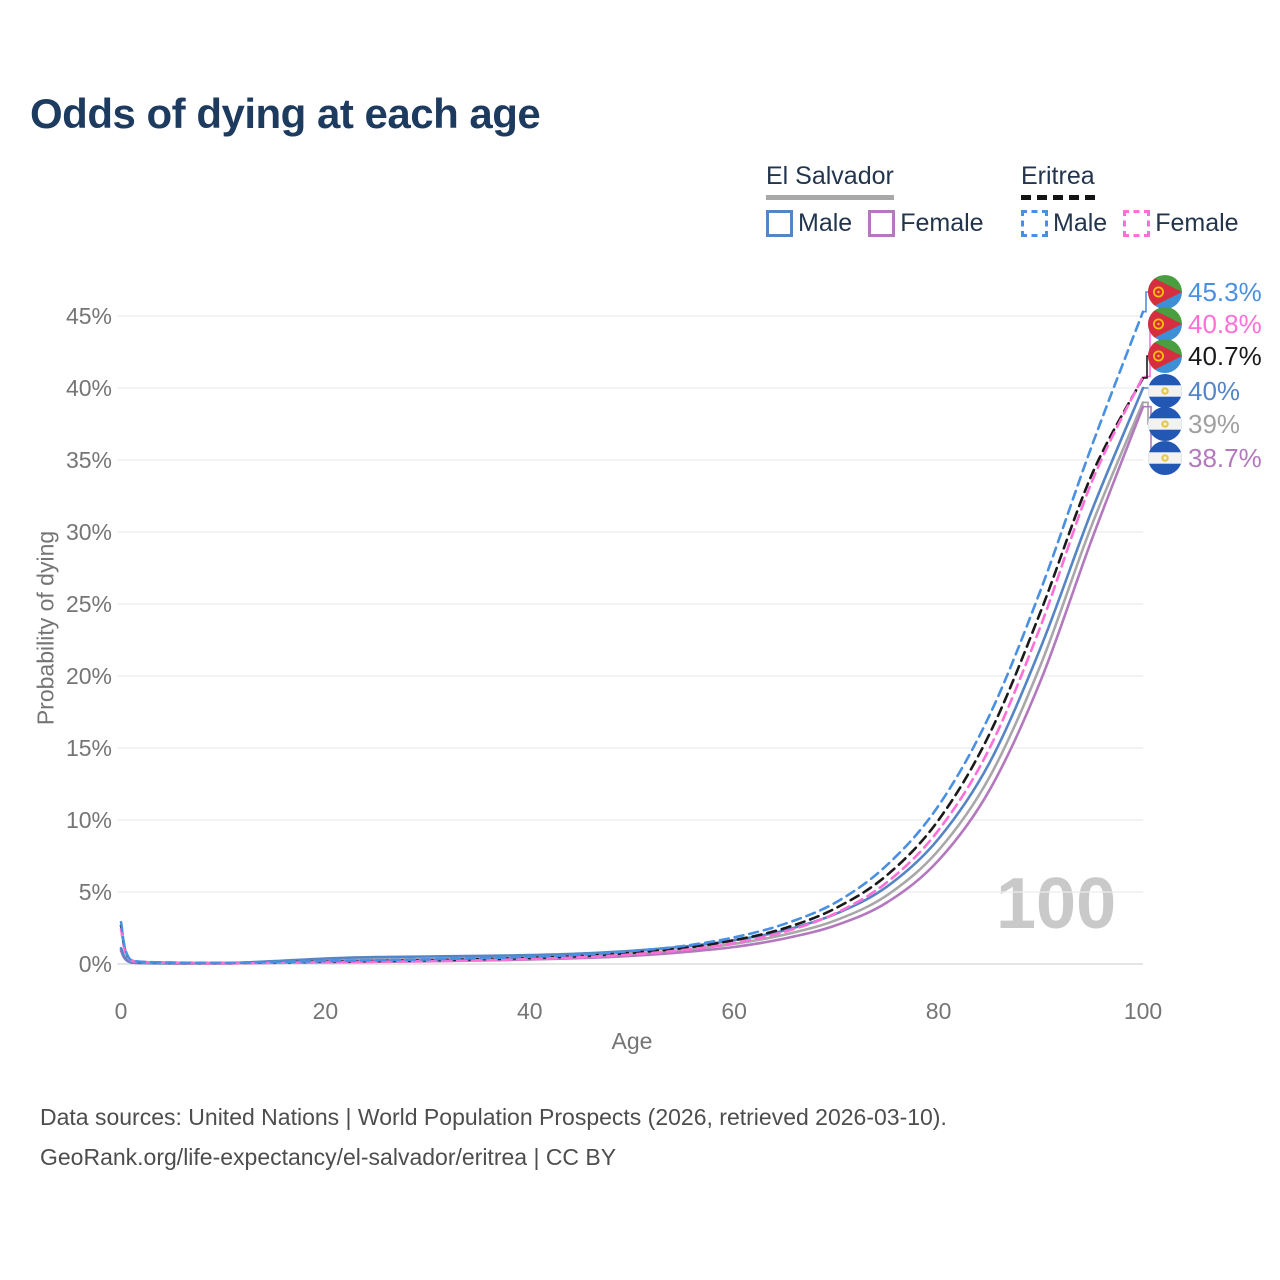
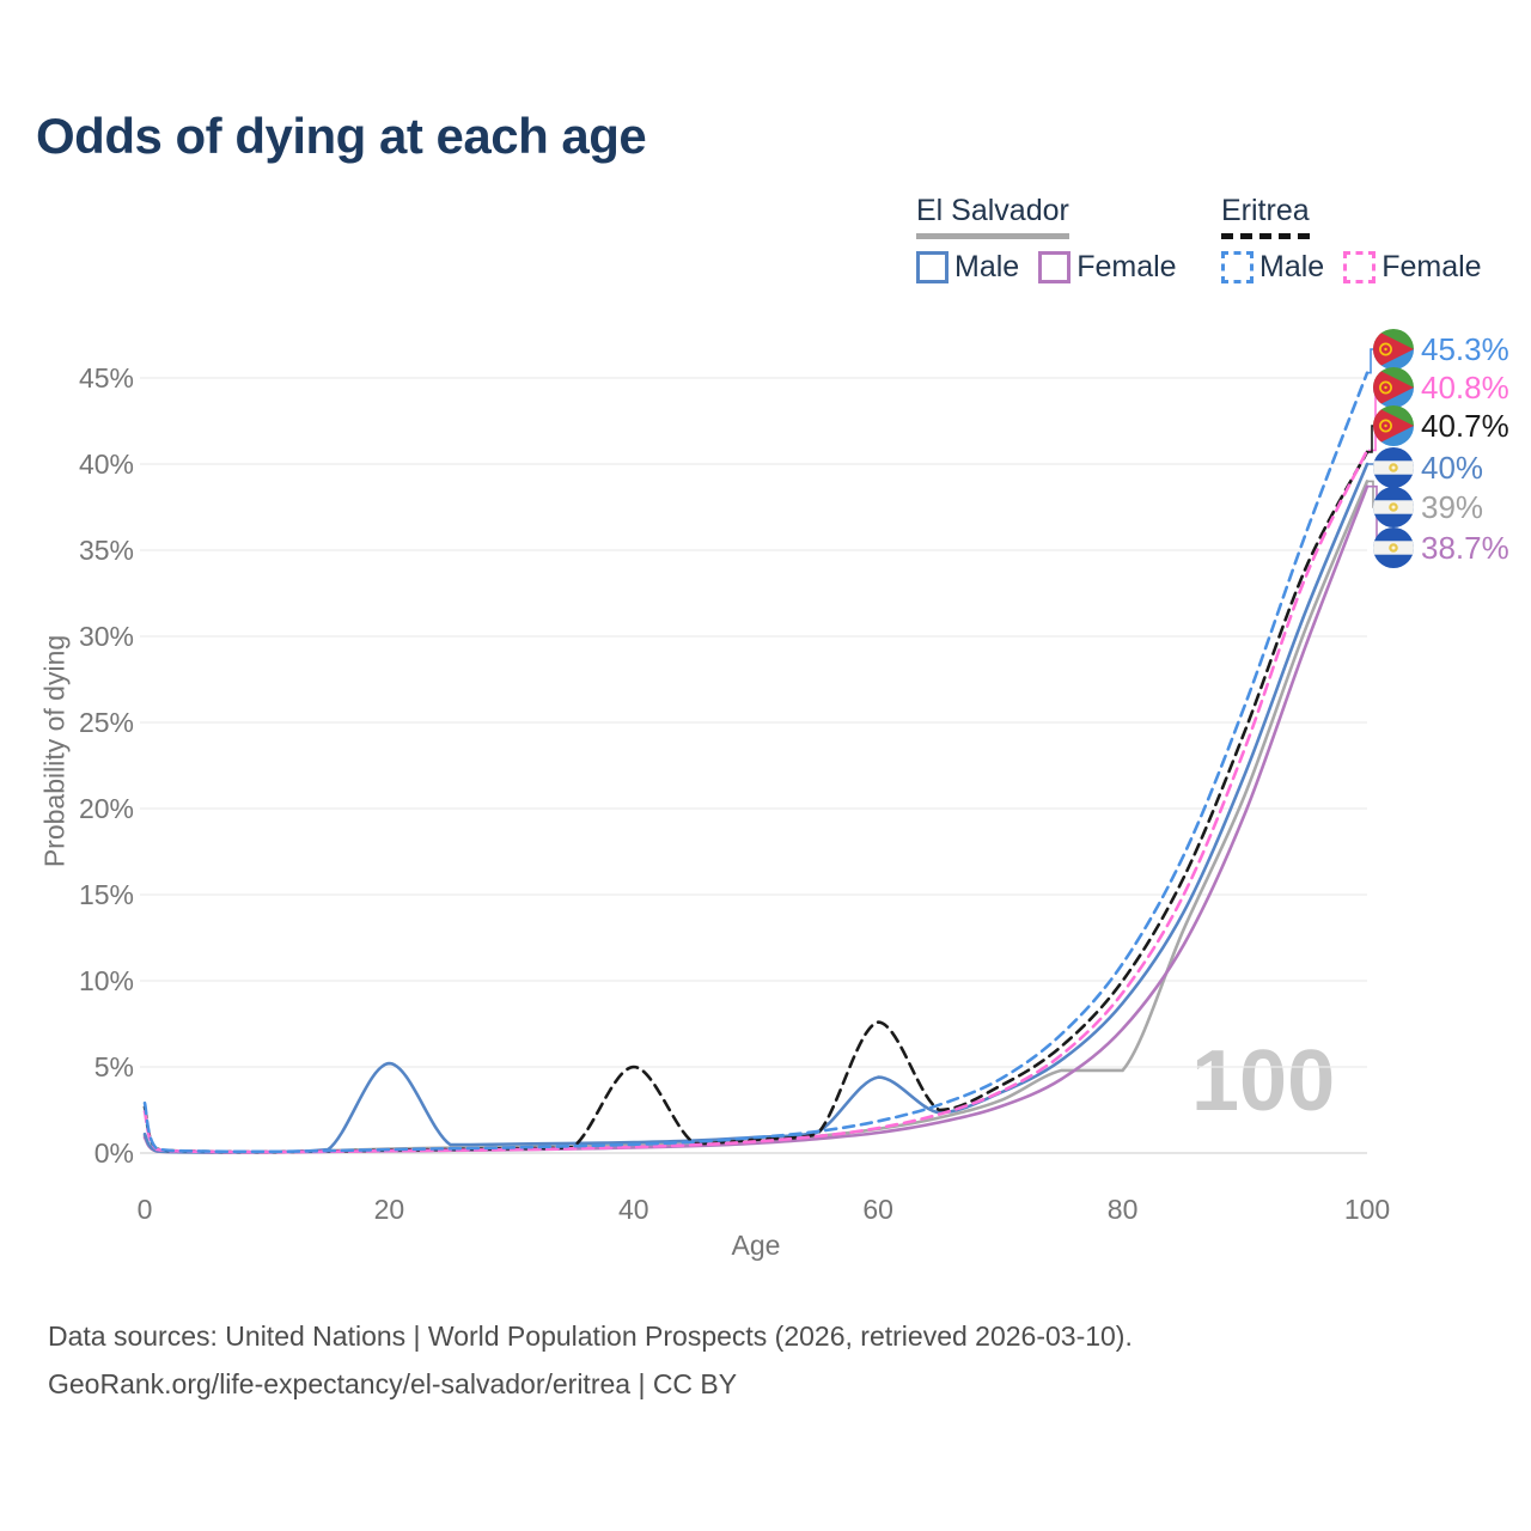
El Salvador Male/20: 0.4% -> 5.2%
Eritrea/40: 0.4% -> 5.0%
El Salvador Male/60: 1.6% -> 4.4%
Eritrea/60: 1.6% -> 7.6%
El Salvador/80: 7.9% -> 4.8%
